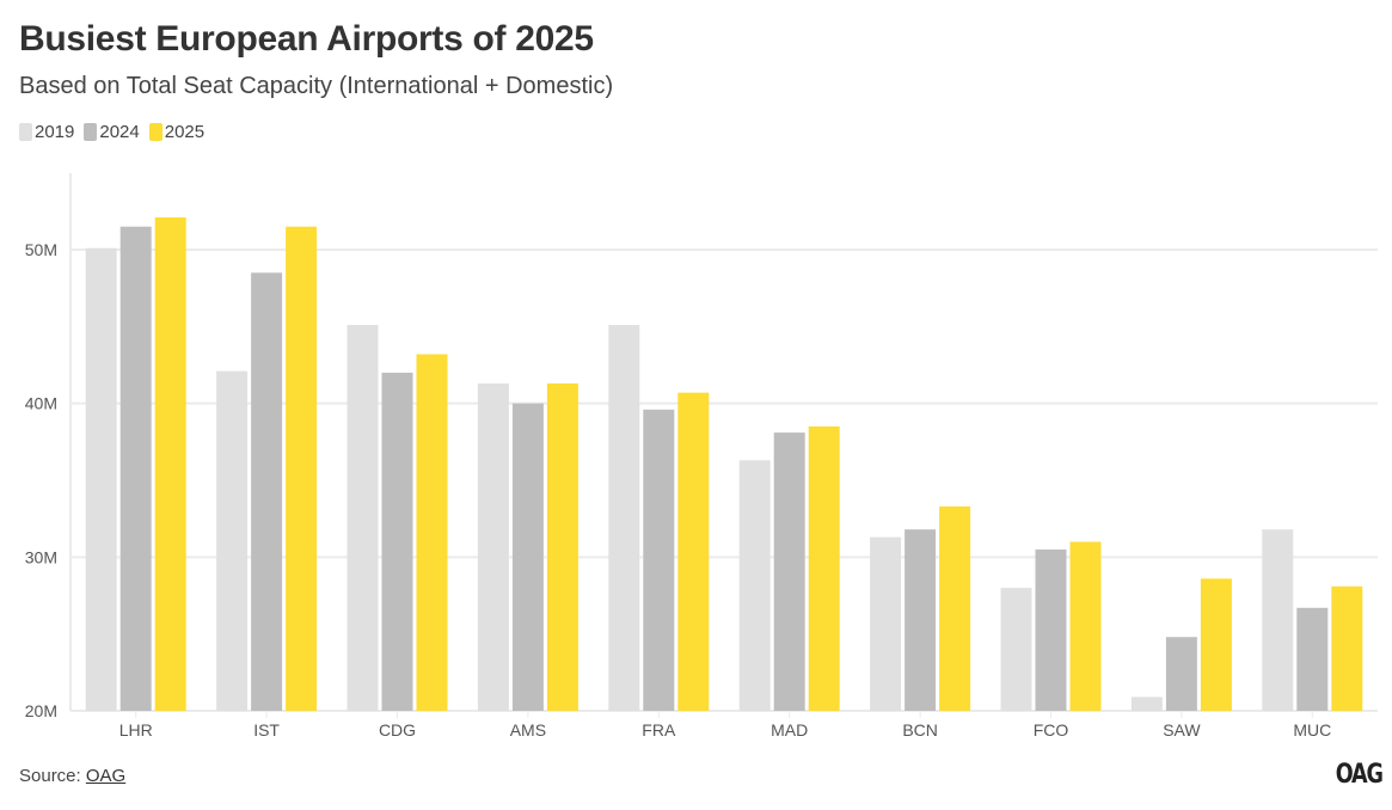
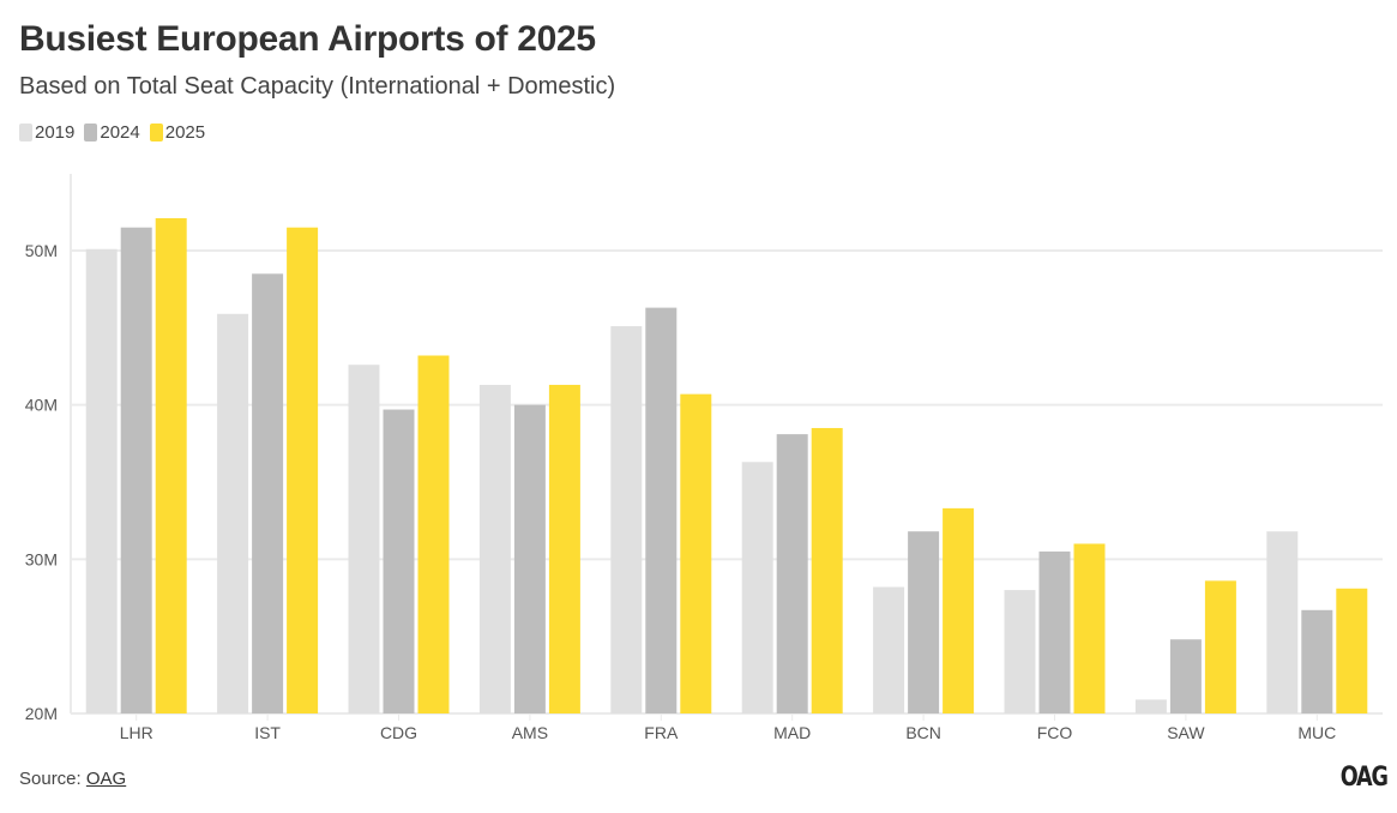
2019/IST: 42.1M -> 45.9M
2019/CDG: 45.1M -> 42.6M
2024/CDG: 42.0M -> 39.7M
2024/FRA: 39.6M -> 46.3M
2019/BCN: 31.3M -> 28.2M
